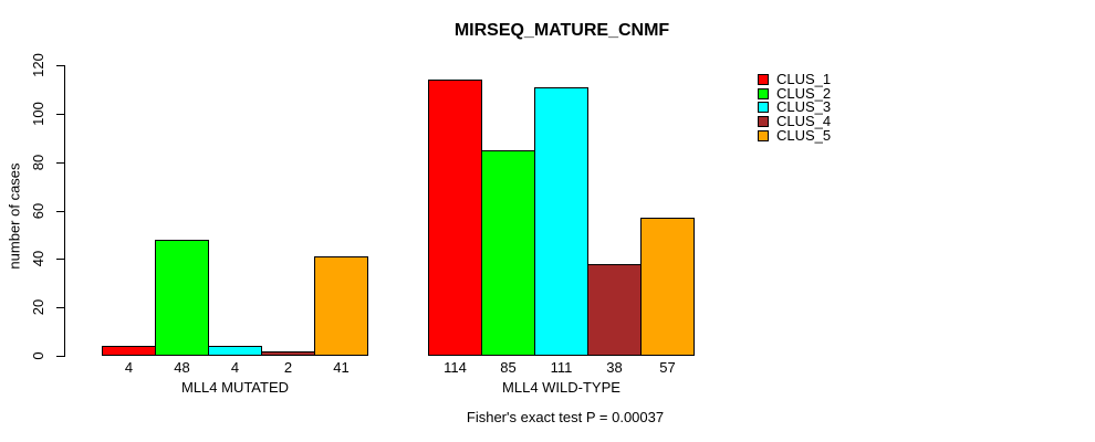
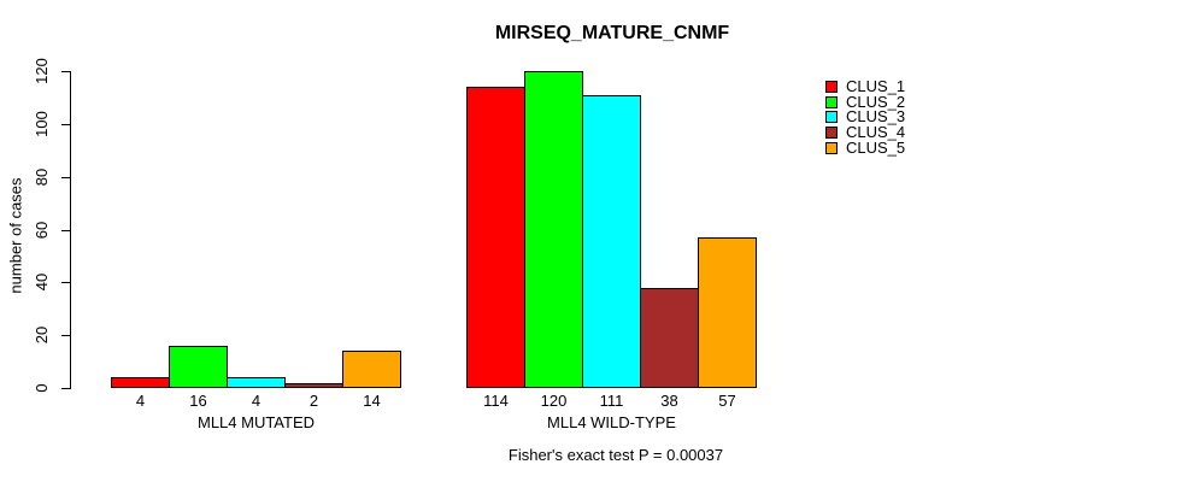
CLUS_2/MLL4 MUTATED: 48 -> 16
CLUS_5/MLL4 MUTATED: 41 -> 14
CLUS_2/MLL4 WILD-TYPE: 85 -> 120
